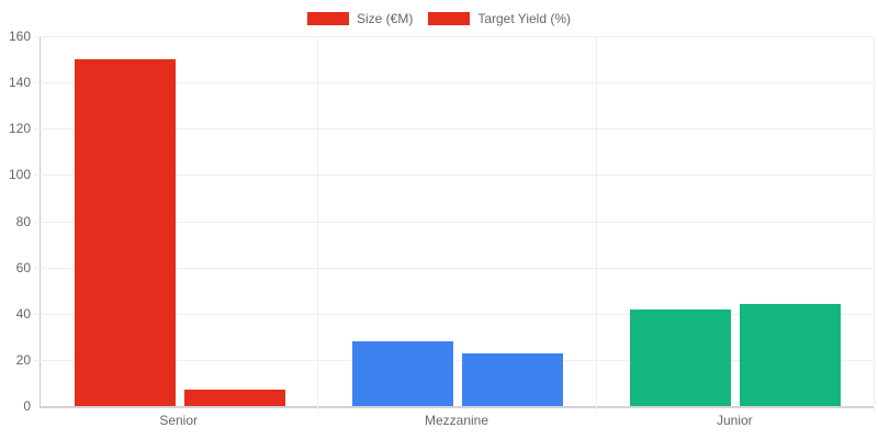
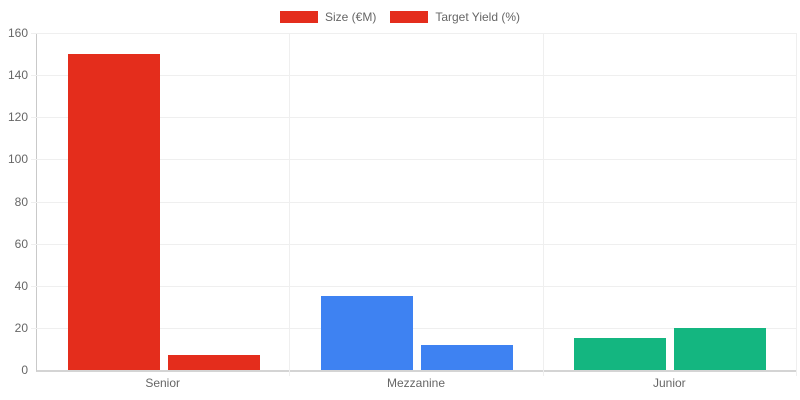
Size (€M)/Mezzanine: 28 -> 35
Target Yield (%)/Mezzanine: 23 -> 12
Size (€M)/Junior: 42 -> 15
Target Yield (%)/Junior: 44 -> 20
